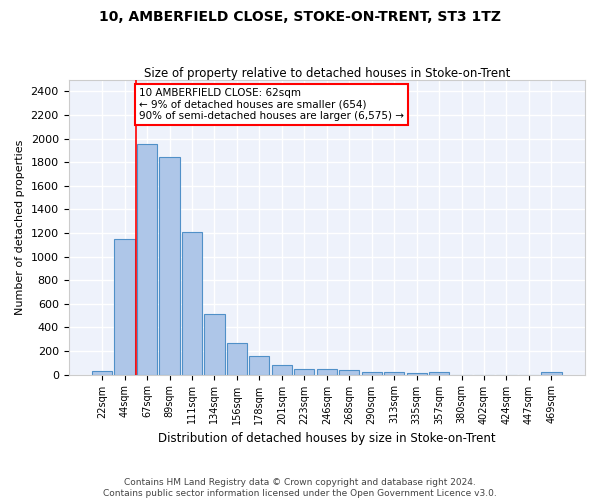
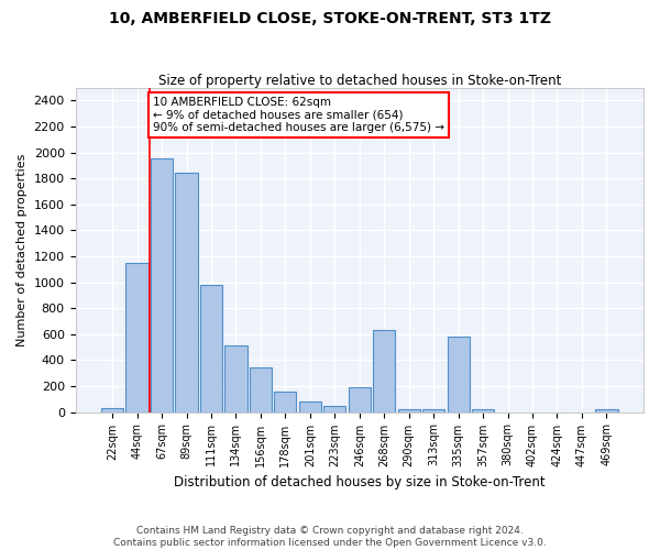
111sqm: 1210 -> 980
156sqm: 260 -> 340
246sqm: 40 -> 190
268sqm: 40 -> 630
335sqm: 20 -> 580
